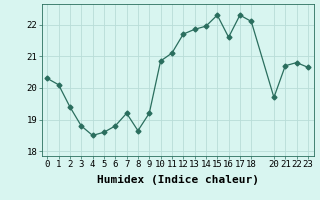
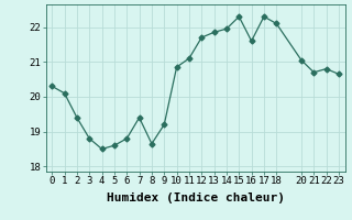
7: 19.20 -> 19.40
20: 19.70 -> 21.05
